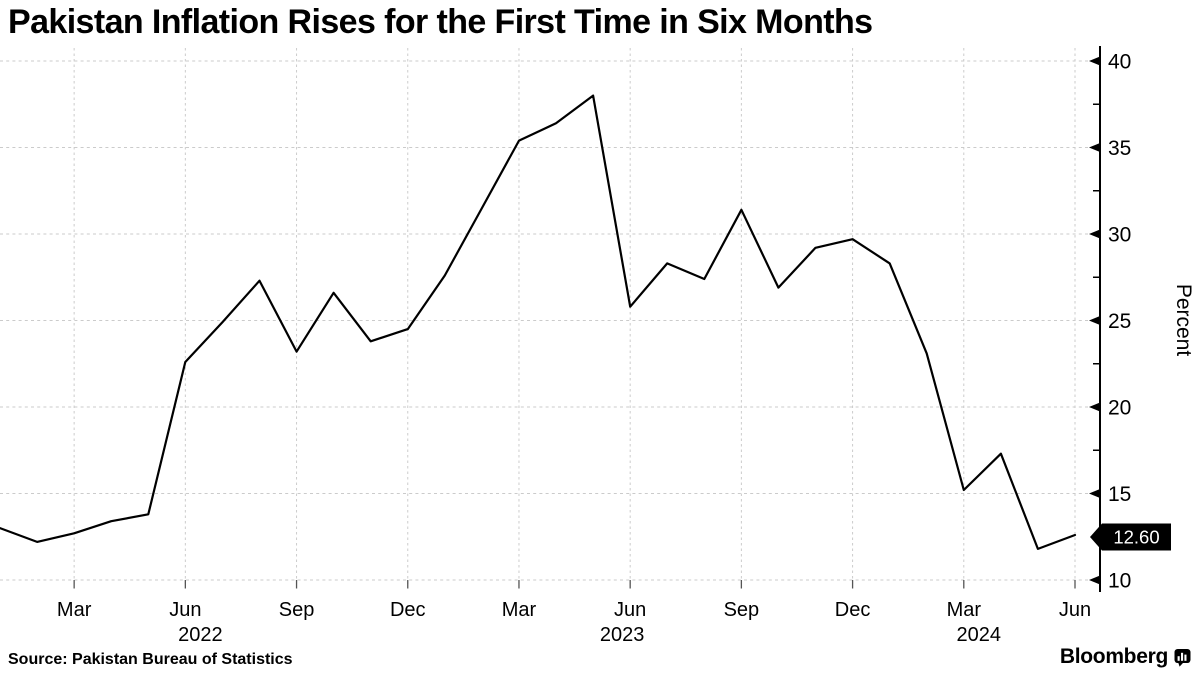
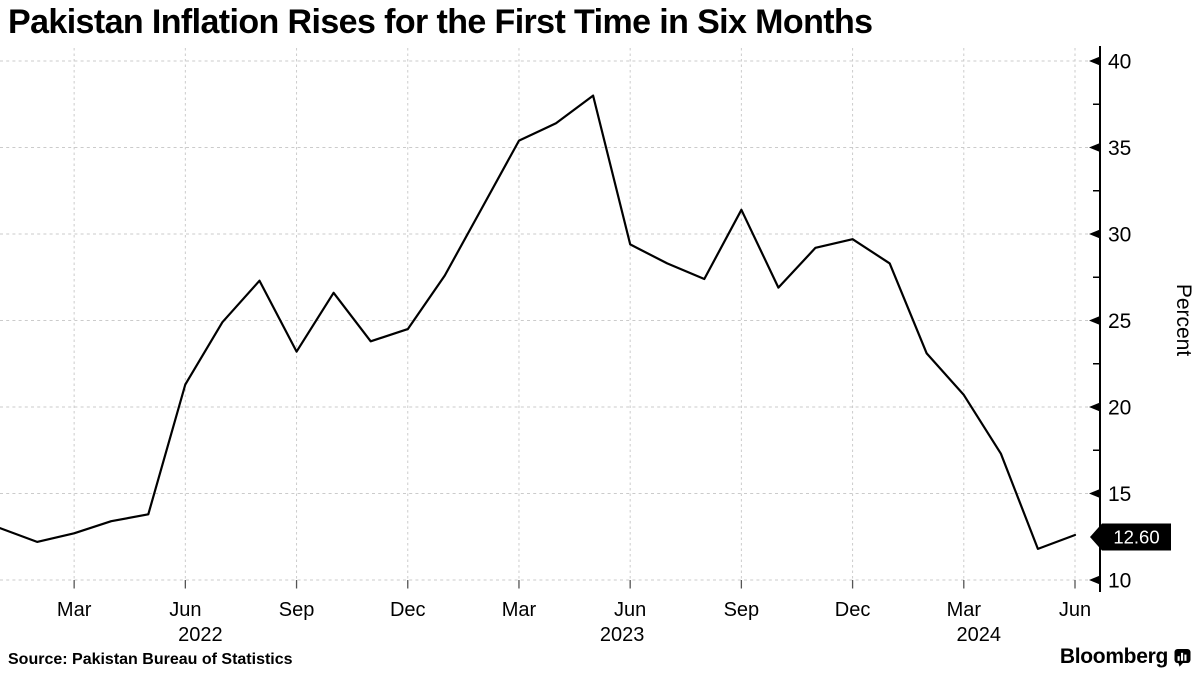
Jun 2022: 22.6 -> 21.3
Jun 2023: 25.8 -> 29.4
Mar 2024: 15.2 -> 20.7
